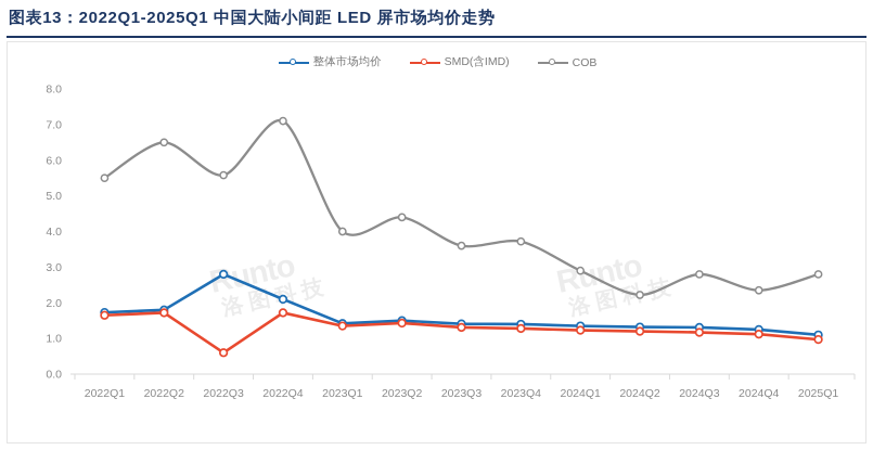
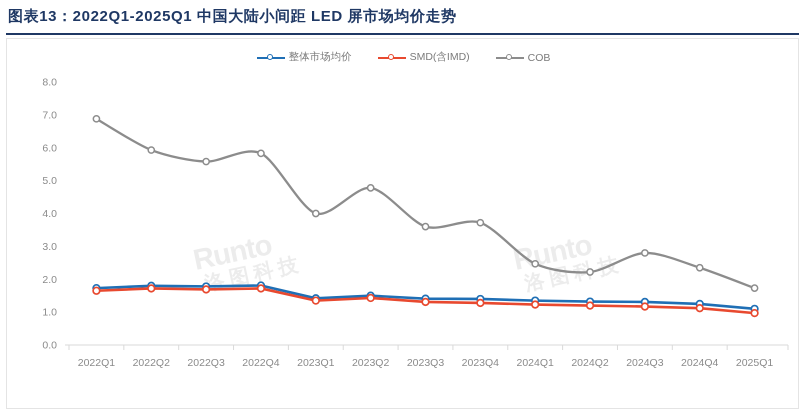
COB/2022Q1: 5.5 -> 6.9
COB/2022Q2: 6.5 -> 5.9
整体市场均价/2022Q3: 2.8 -> 1.8
SMD(含IMD)/2022Q3: 0.6 -> 1.7
整体市场均价/2022Q4: 2.1 -> 1.8
COB/2022Q4: 7.1 -> 5.8
COB/2023Q2: 4.4 -> 4.8
COB/2024Q1: 2.9 -> 2.5
COB/2025Q1: 2.8 -> 1.7
